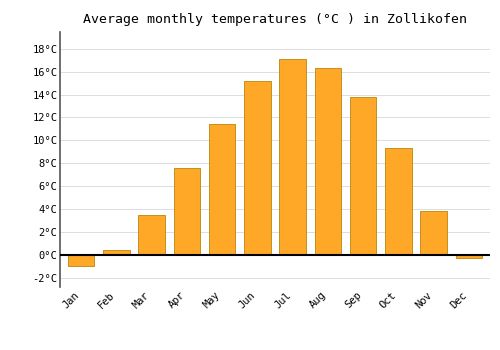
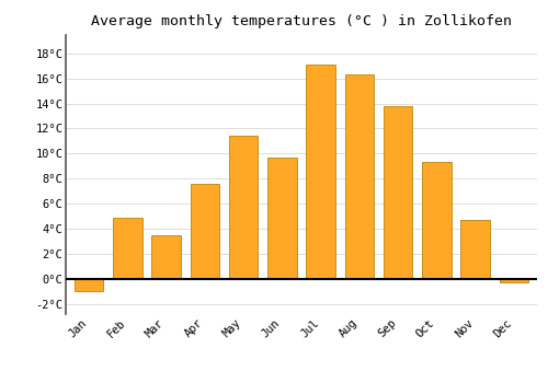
Feb: 0.4°C -> 4.9°C
Jun: 15.2°C -> 9.7°C
Nov: 3.8°C -> 4.7°C
